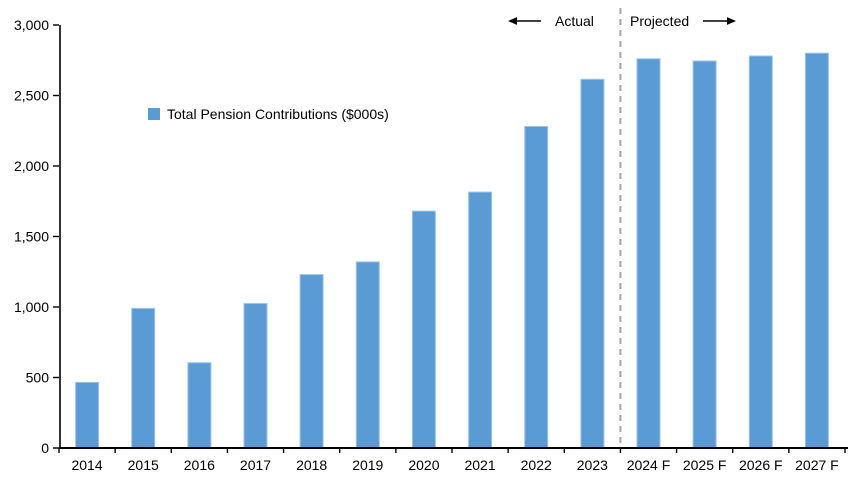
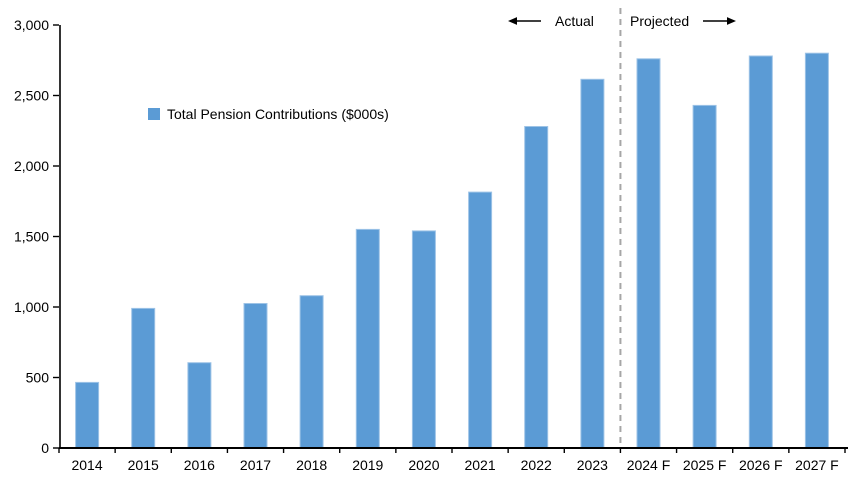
2018: 1230 -> 1080
2019: 1320 -> 1550
2020: 1680 -> 1540
2025 F: 2740 -> 2430
